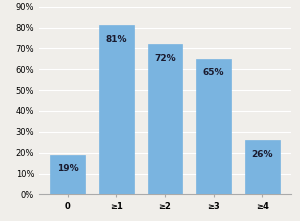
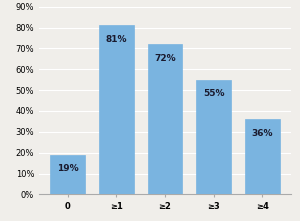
≥3: 65% -> 55%
≥4: 26% -> 36%
